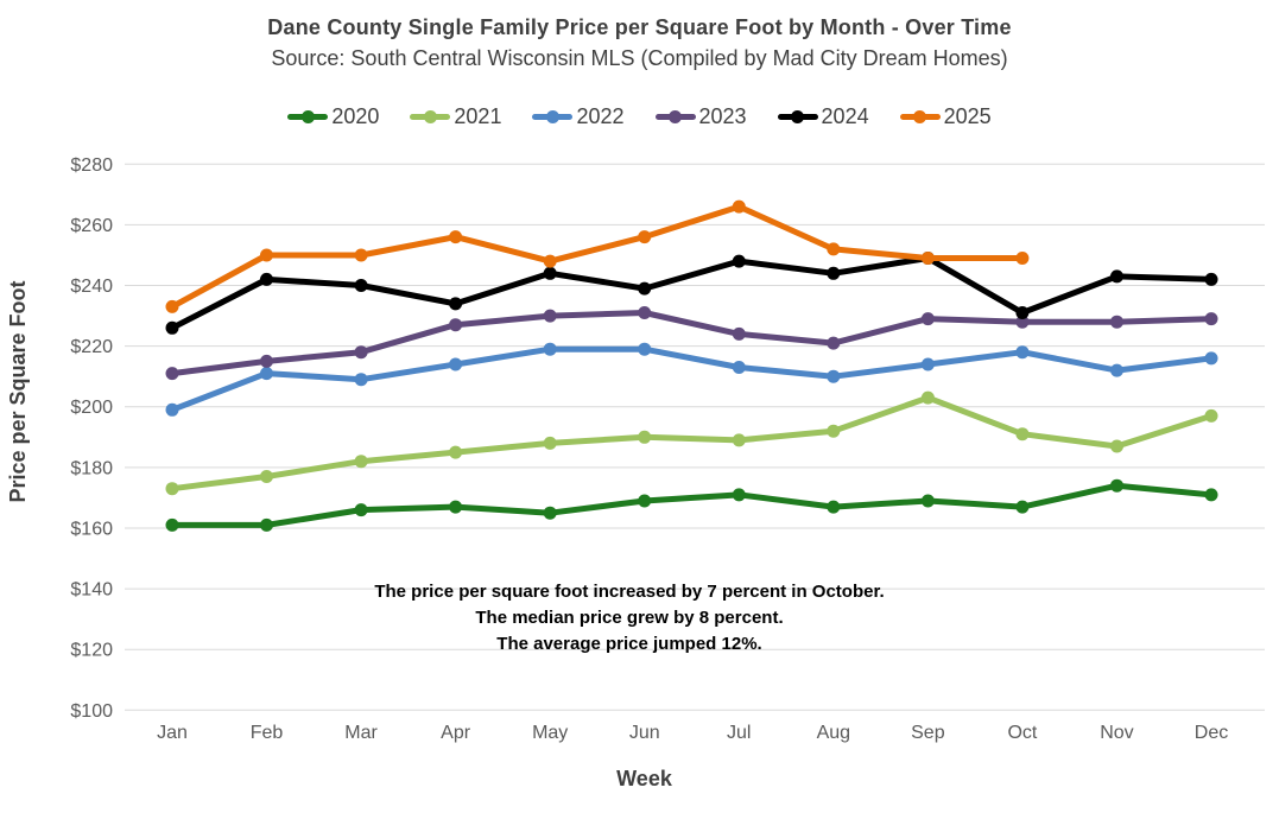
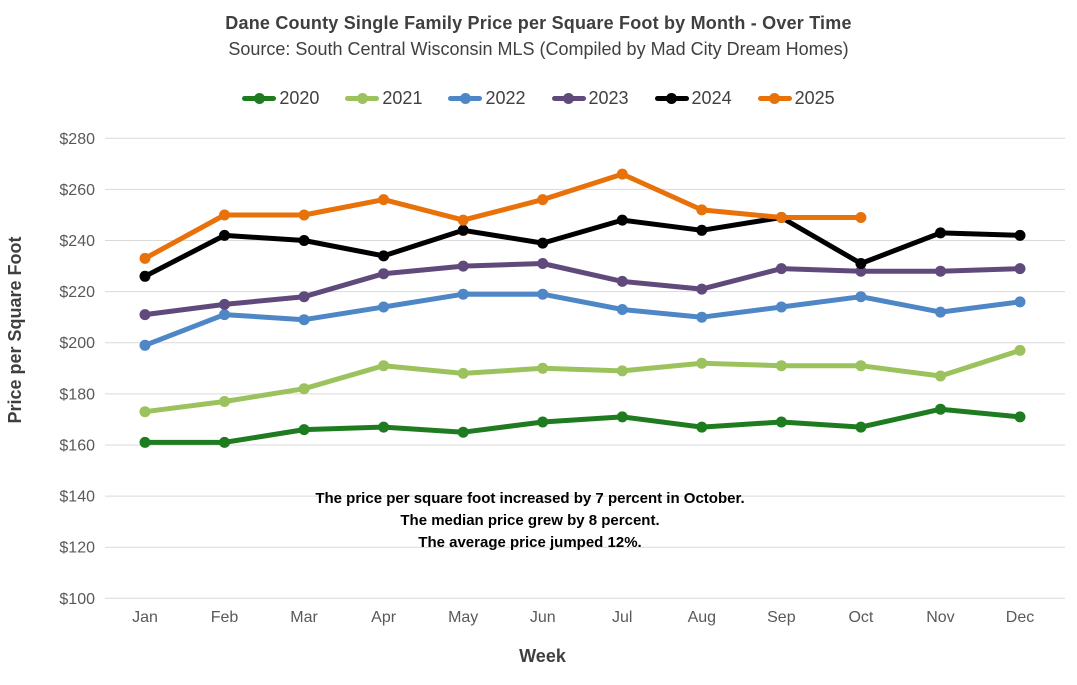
2021/Apr: $185 -> $191
2021/Sep: $203 -> $191
